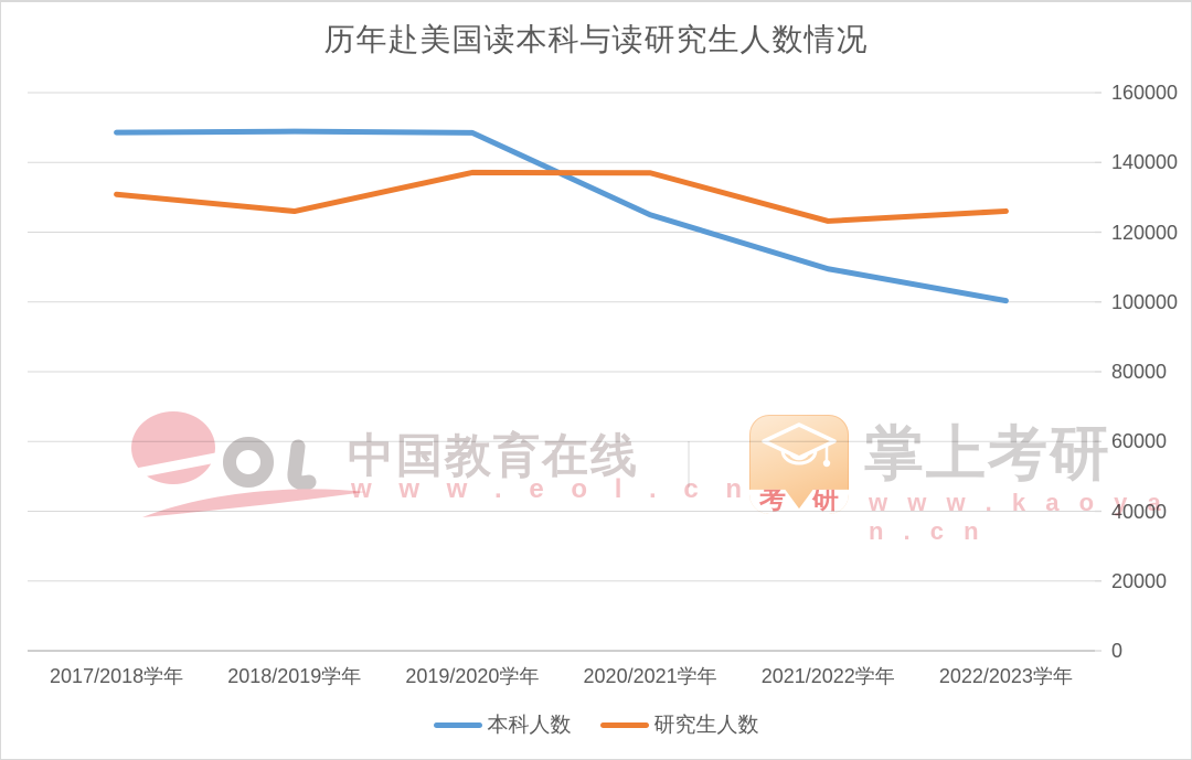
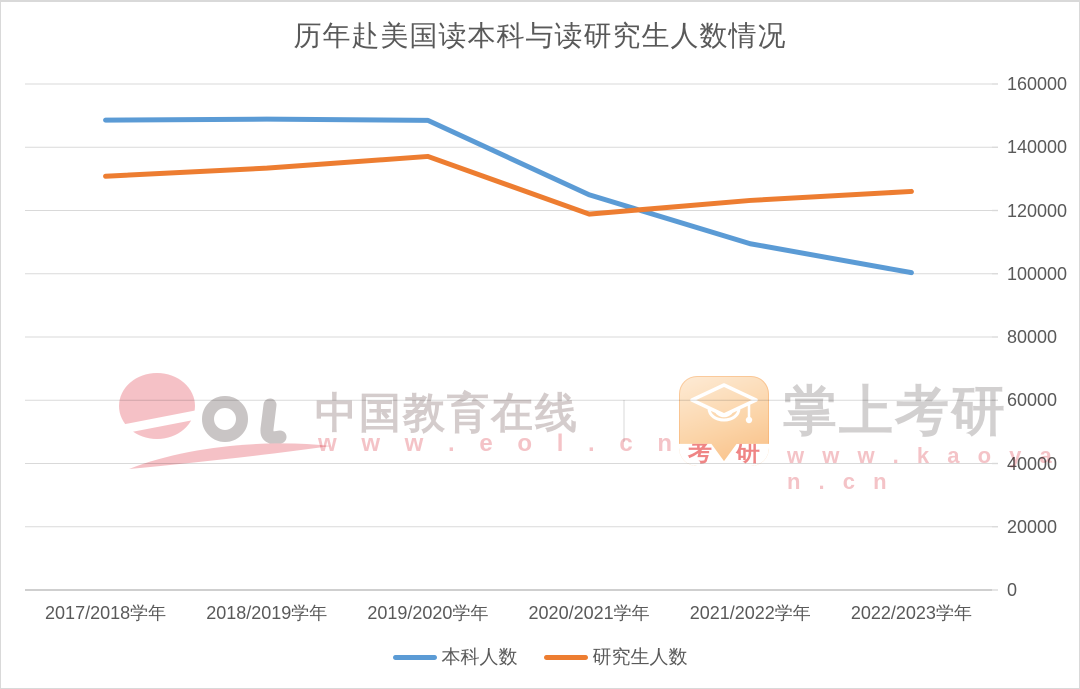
研究生人数/2018/2019学年: 126000 -> 133000
研究生人数/2020/2021学年: 137000 -> 119000
